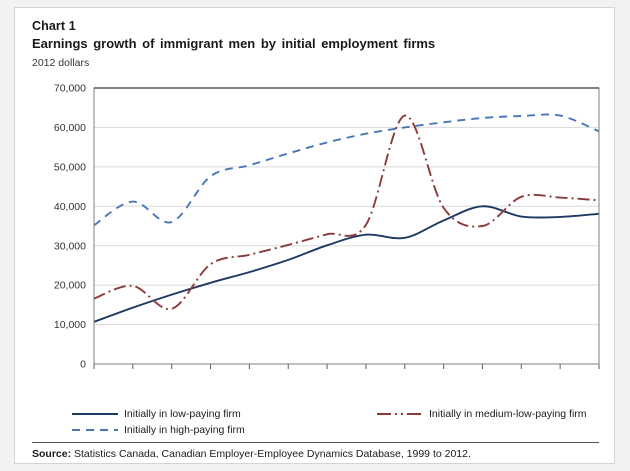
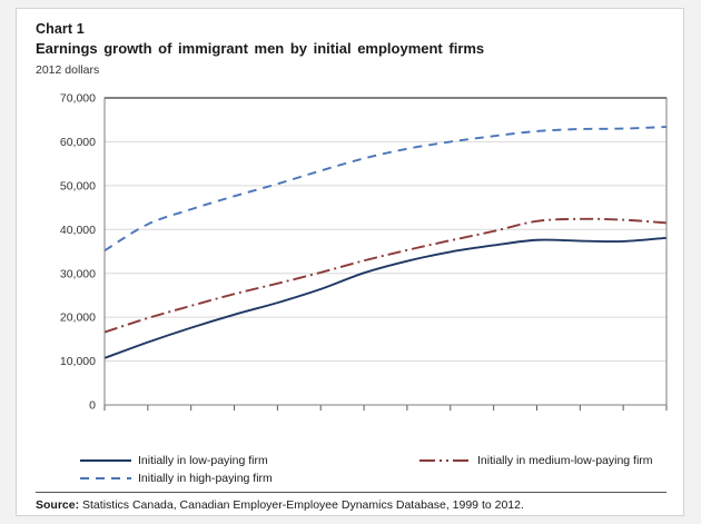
Initially in medium-low-paying firm/3: 14000 -> 23000
Initially in high-paying firm/3: 36000 -> 45000
Initially in low-paying firm/9: 32000 -> 35000
Initially in medium-low-paying firm/9: 63000 -> 38000
Initially in low-paying firm/11: 40000 -> 38000
Initially in medium-low-paying firm/11: 35000 -> 42000
Initially in high-paying firm/14: 59000 -> 63000
